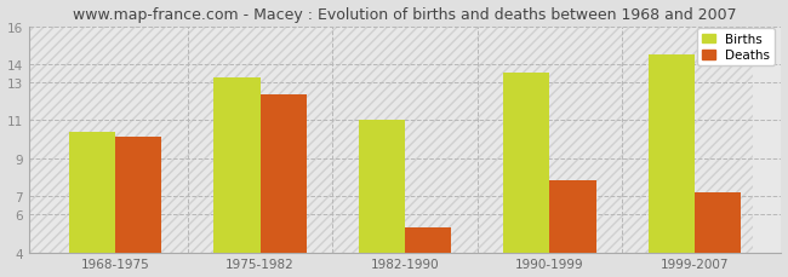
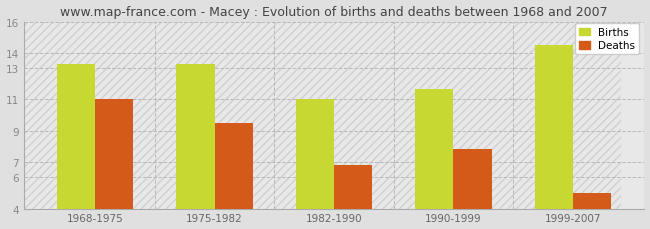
Births/1968-1975: 10.4 -> 13.3
Deaths/1968-1975: 10.1 -> 11.0
Deaths/1975-1982: 12.4 -> 9.5
Deaths/1982-1990: 5.3 -> 6.8
Births/1990-1999: 13.5 -> 11.7
Deaths/1999-2007: 7.2 -> 5.0
